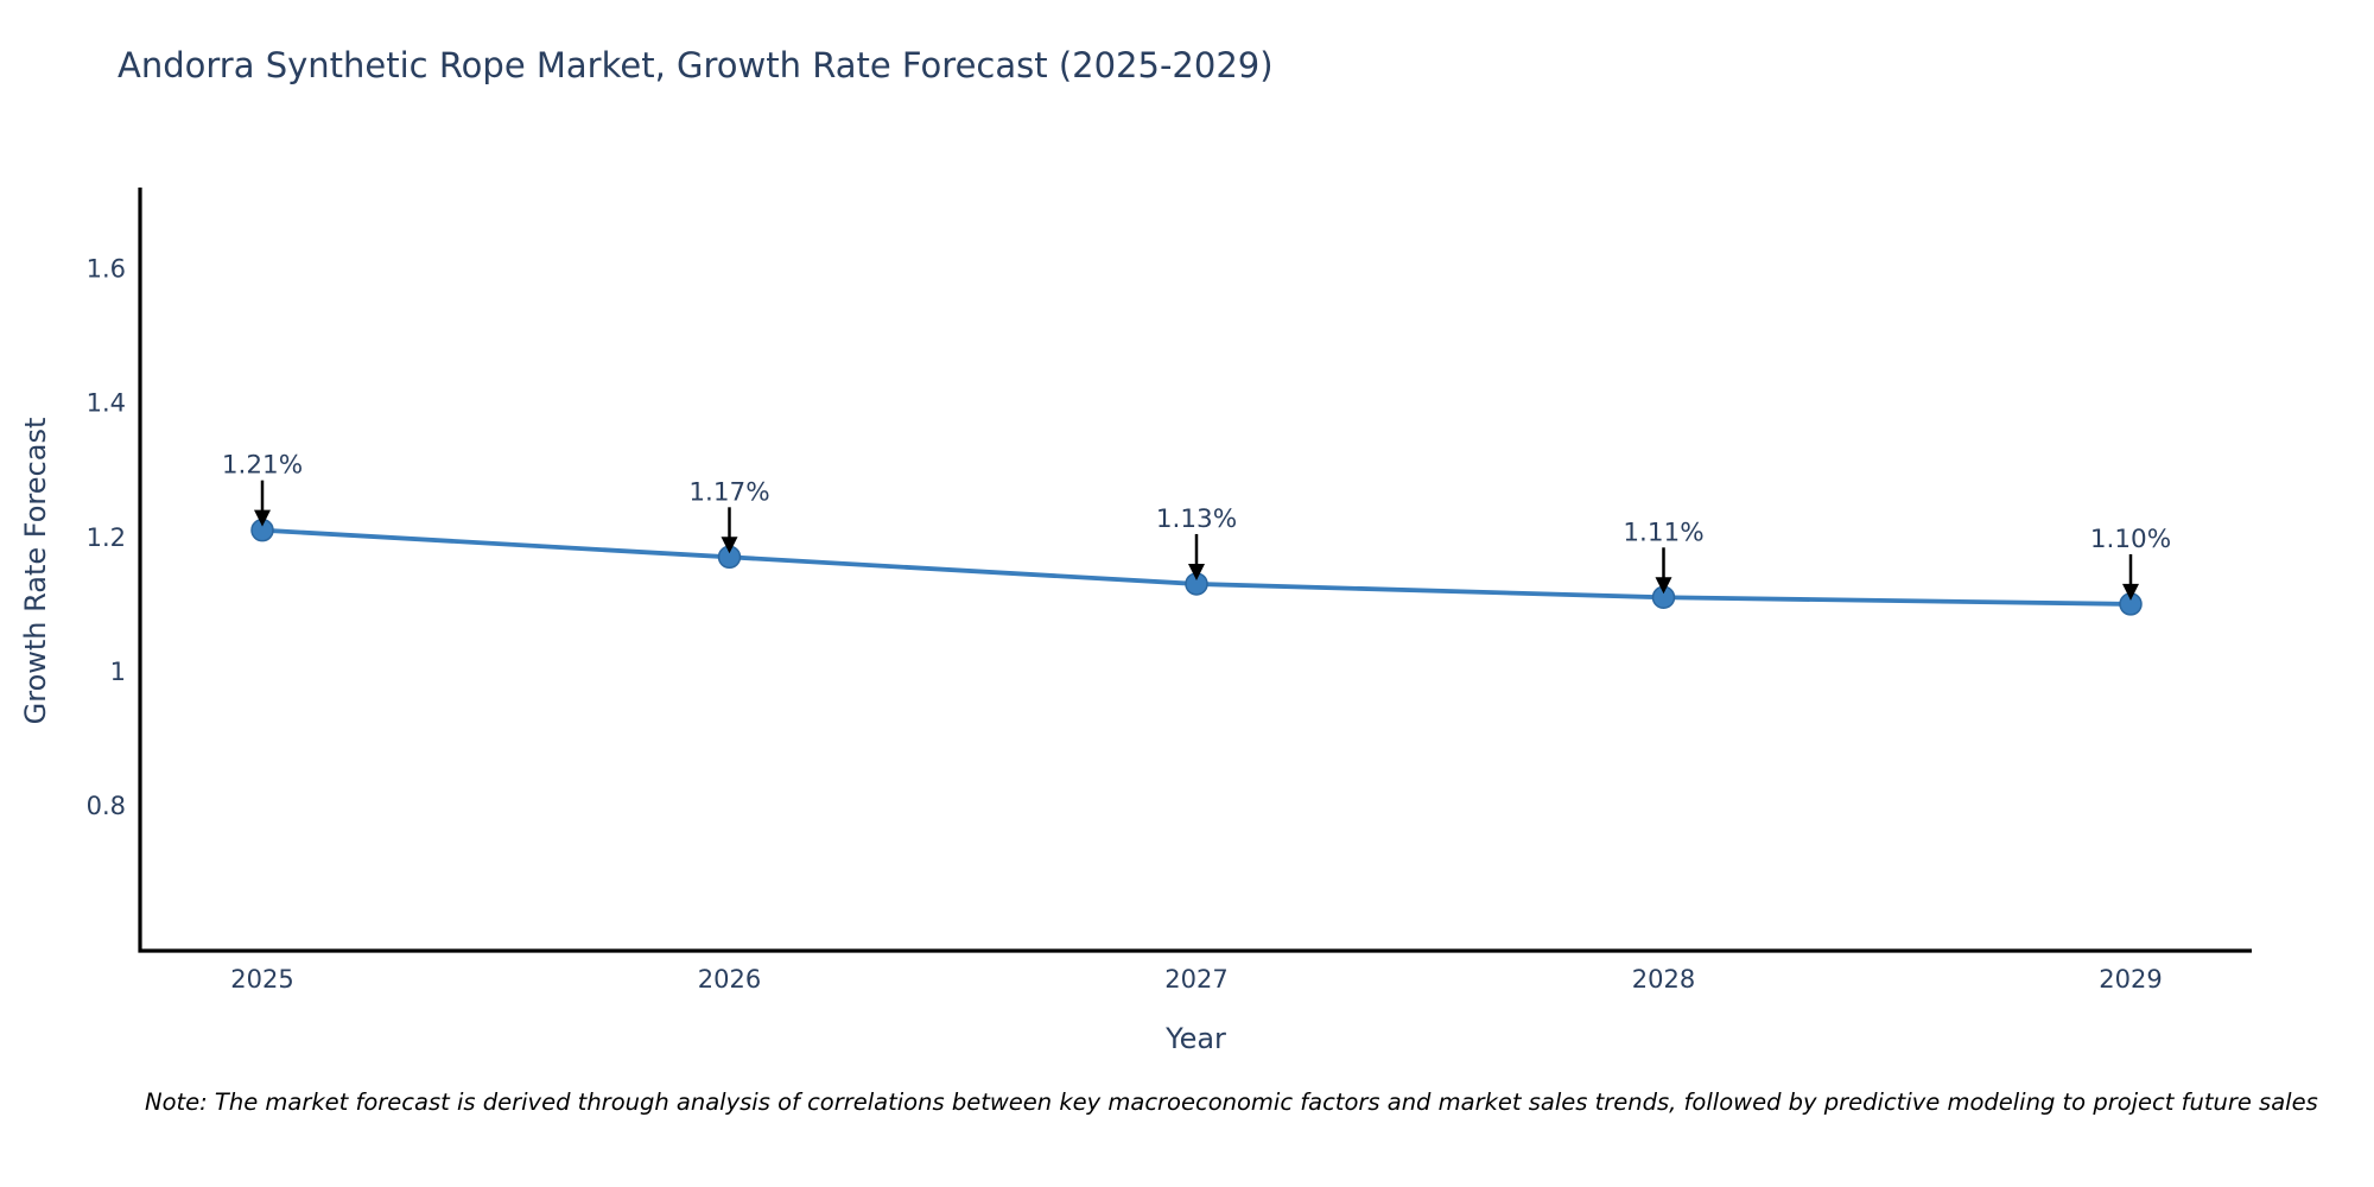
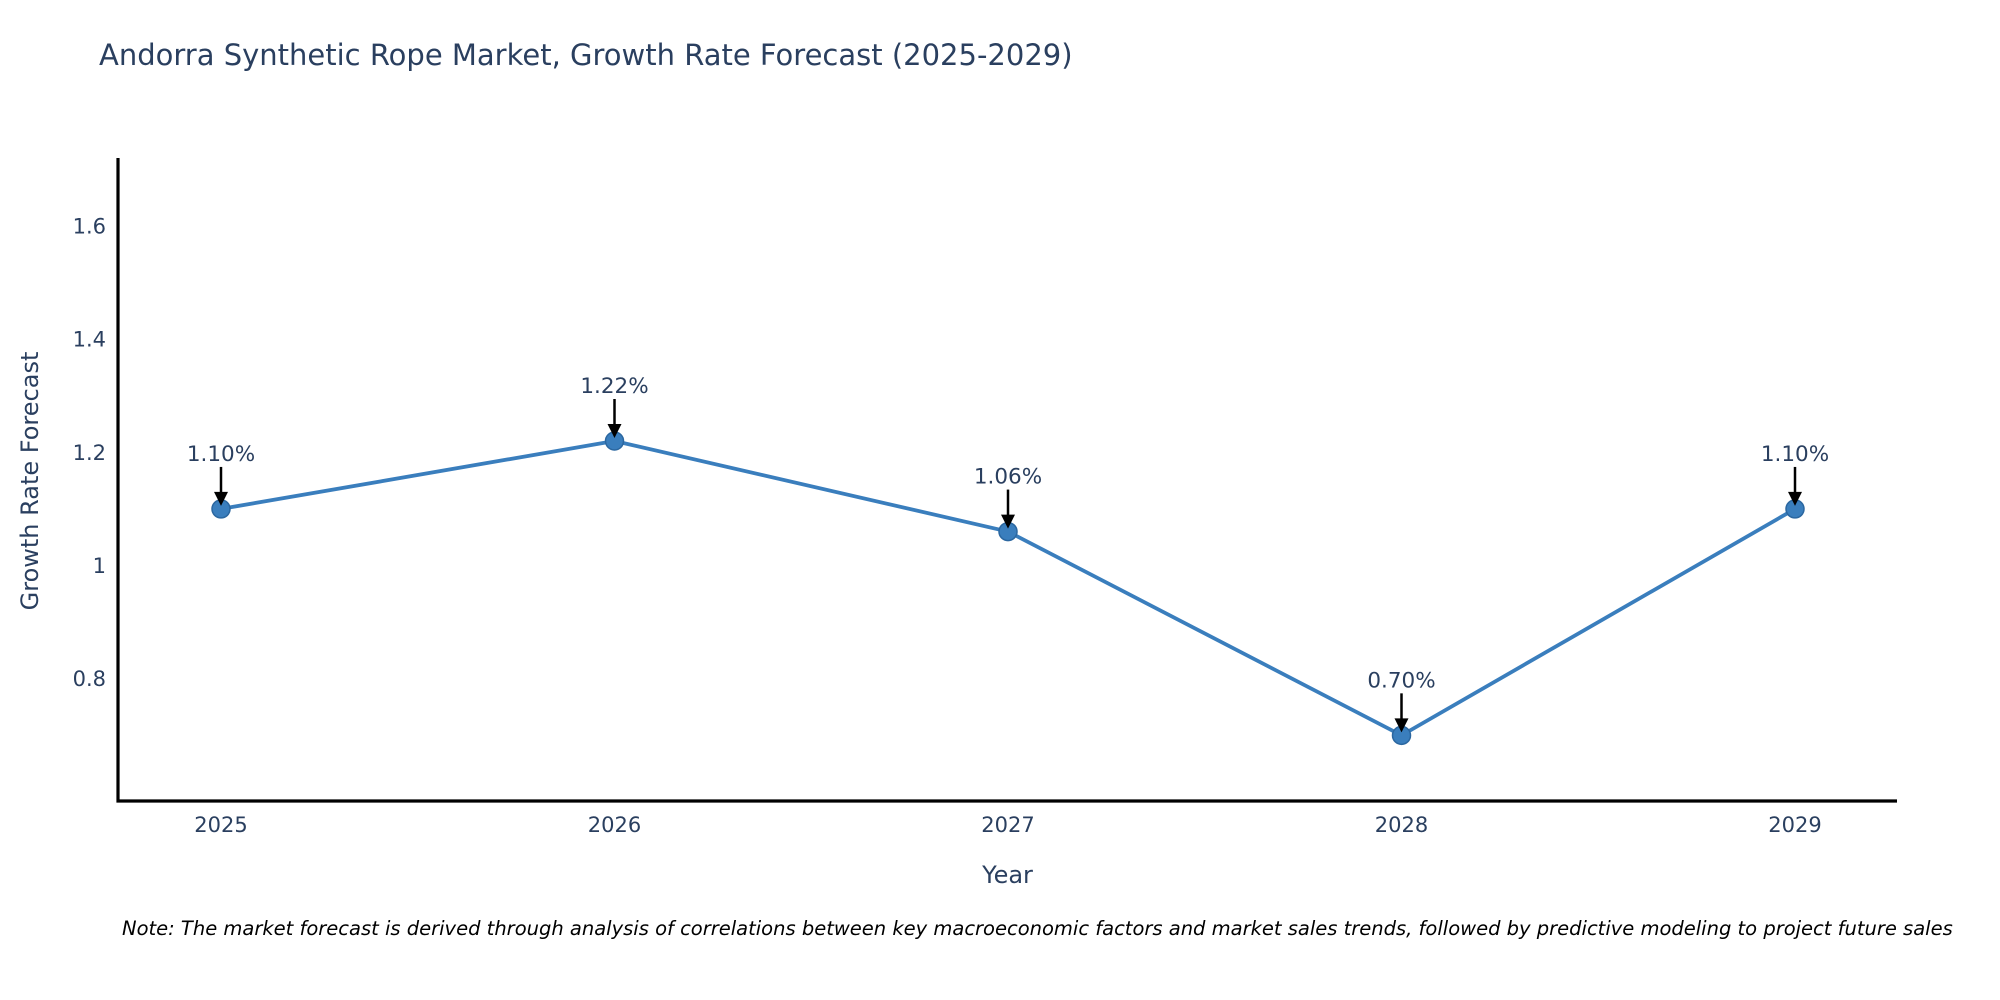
2025: 1.21% -> 1.10%
2026: 1.17% -> 1.22%
2027: 1.13% -> 1.06%
2028: 1.11% -> 0.70%
